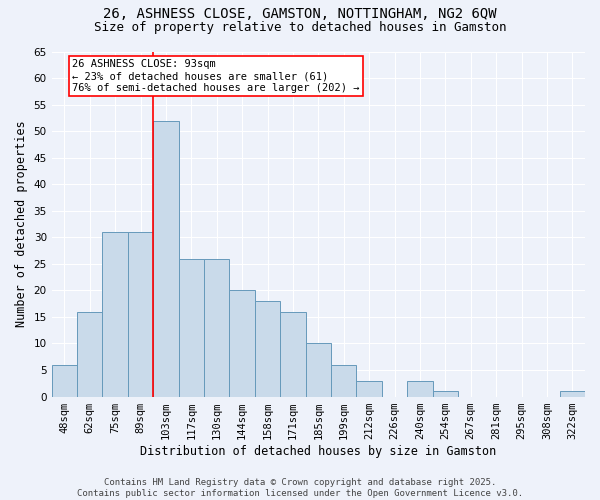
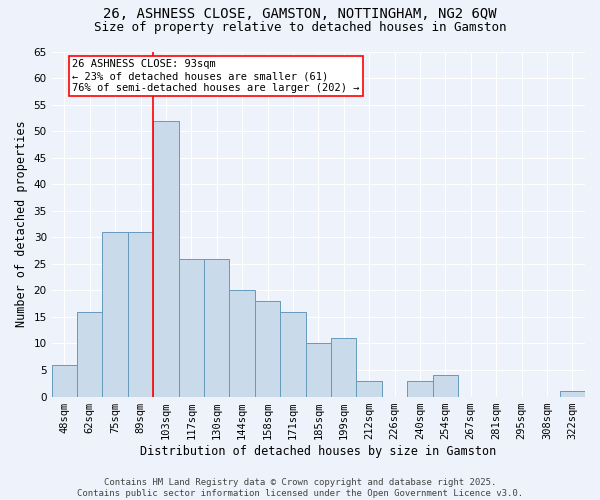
199sqm: 6 -> 11
254sqm: 1 -> 4
